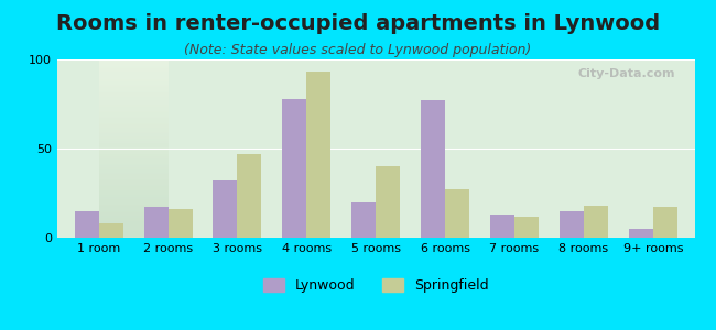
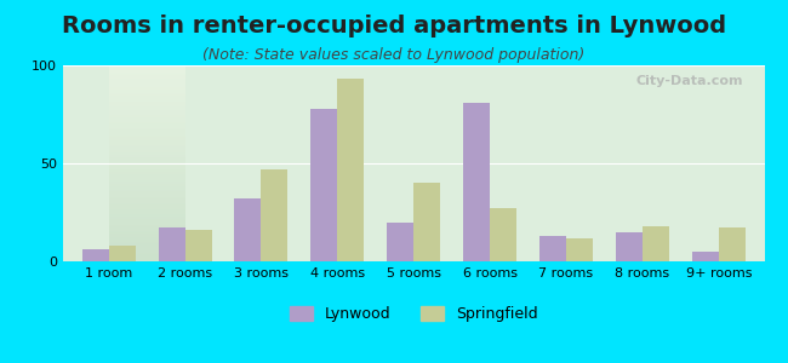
Lynwood/1 room: 15 -> 6
Lynwood/6 rooms: 77 -> 81
